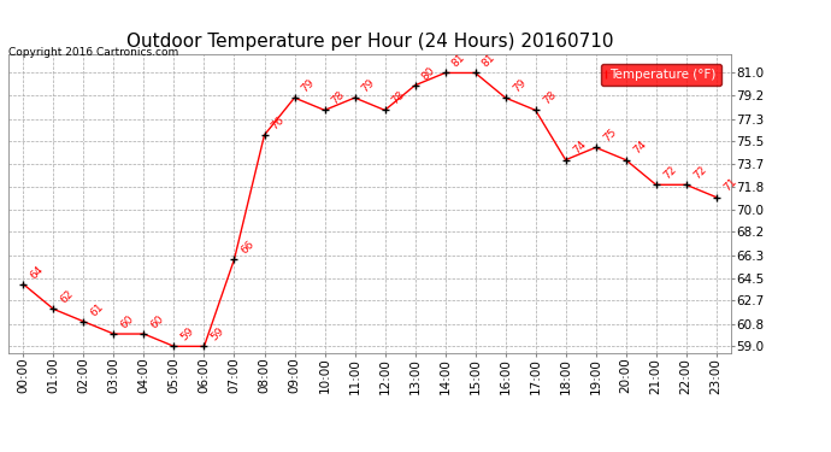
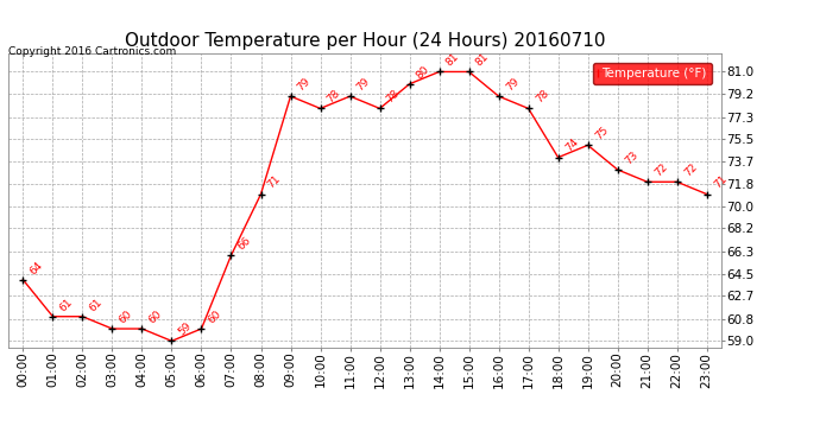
01:00: 62 -> 61
06:00: 59 -> 60
08:00: 76 -> 71
20:00: 74 -> 73
